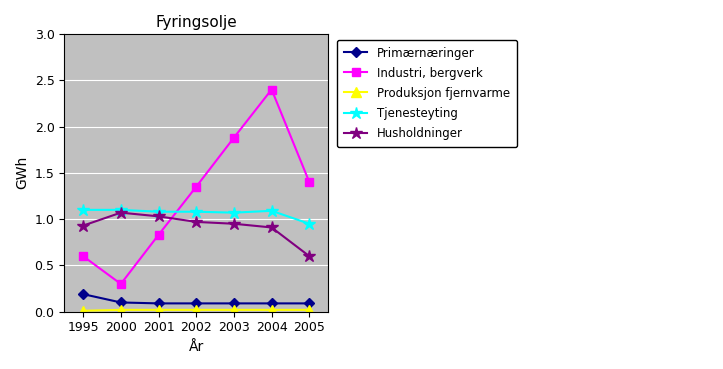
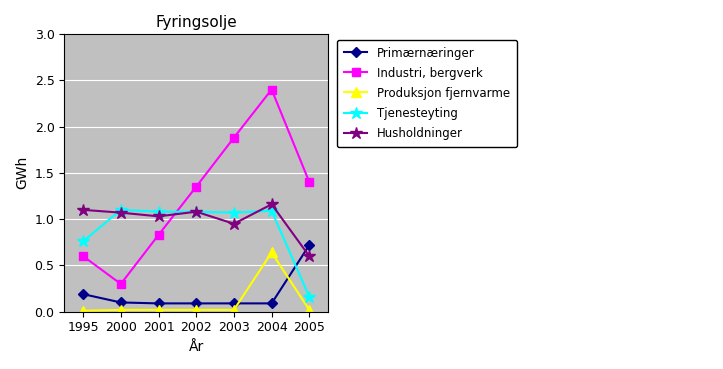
Tjenesteyting/1995: 1.10 -> 0.76
Husholdninger/1995: 0.93 -> 1.10
Husholdninger/2002: 0.97 -> 1.08
Produksjon fjernvarme/2004: 0.02 -> 0.64
Husholdninger/2004: 0.91 -> 1.16
Primærnæringer/2005: 0.09 -> 0.72
Tjenesteyting/2005: 0.95 -> 0.16
